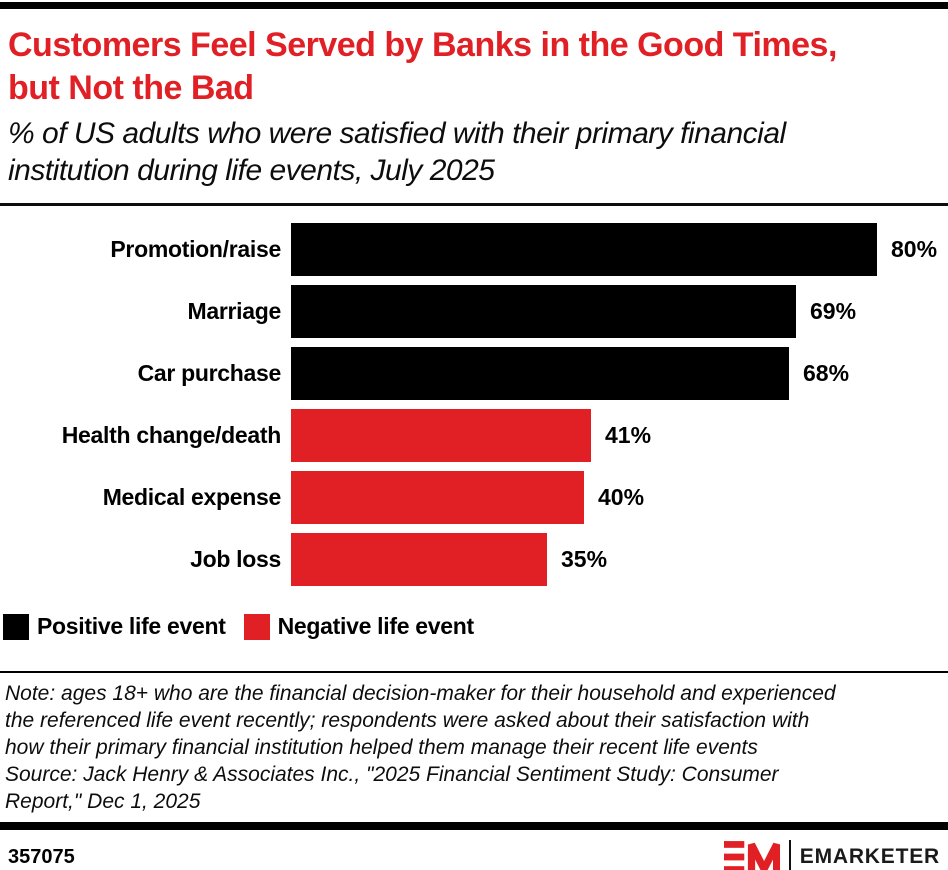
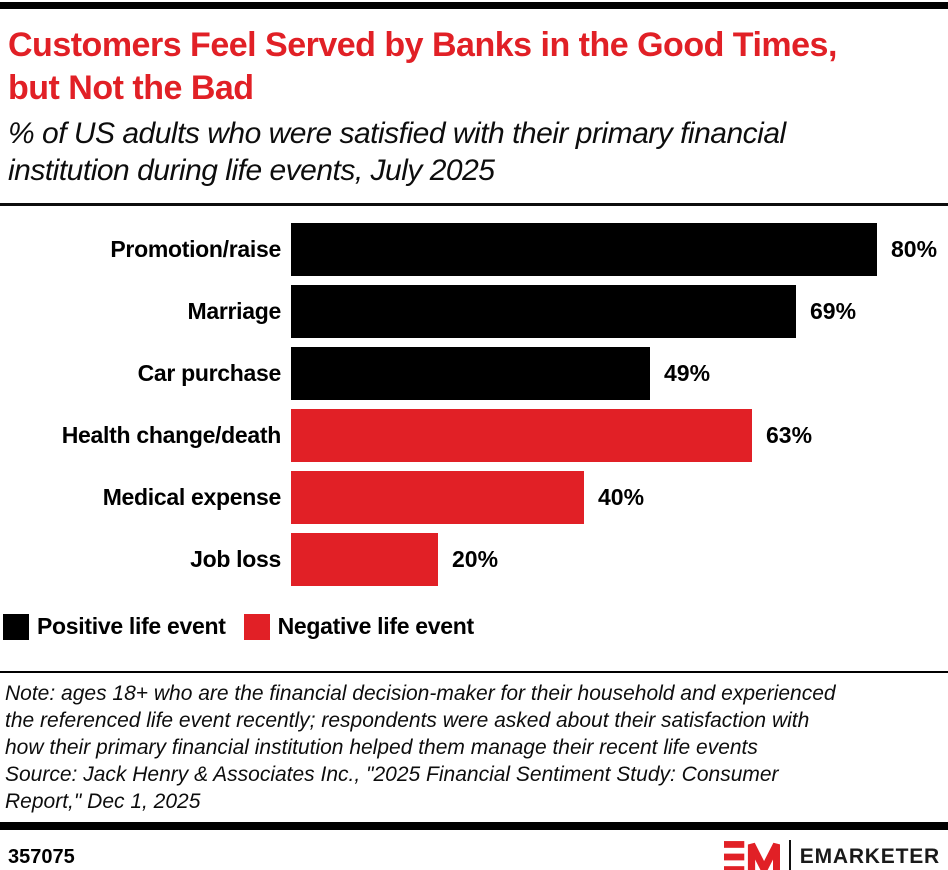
Car purchase: 68% -> 49%
Health change/death: 41% -> 63%
Job loss: 35% -> 20%
